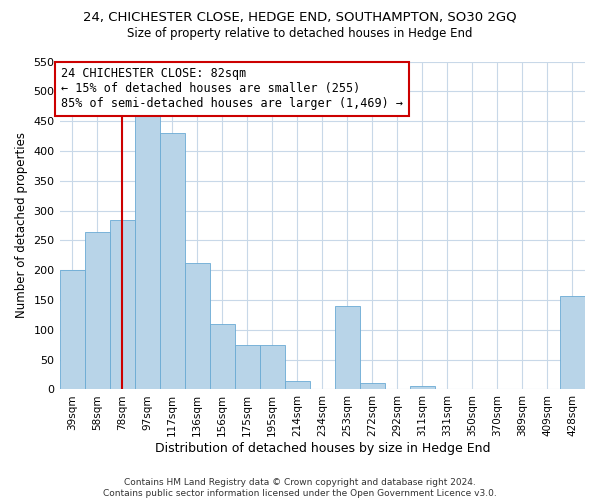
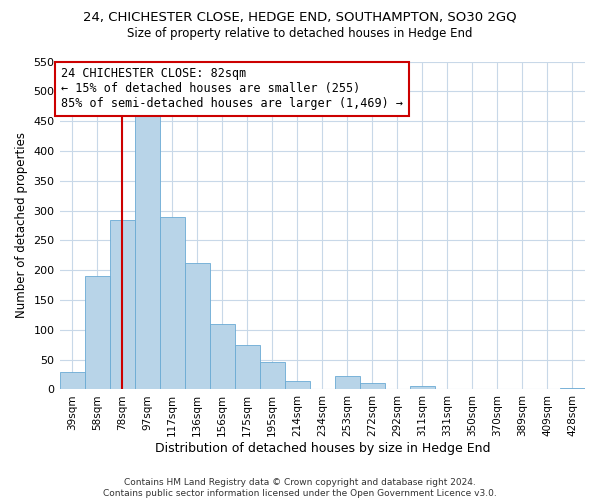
39sqm: 200 -> 30
58sqm: 264 -> 190
117sqm: 430 -> 290
195sqm: 74 -> 46
253sqm: 140 -> 22
428sqm: 156 -> 3
